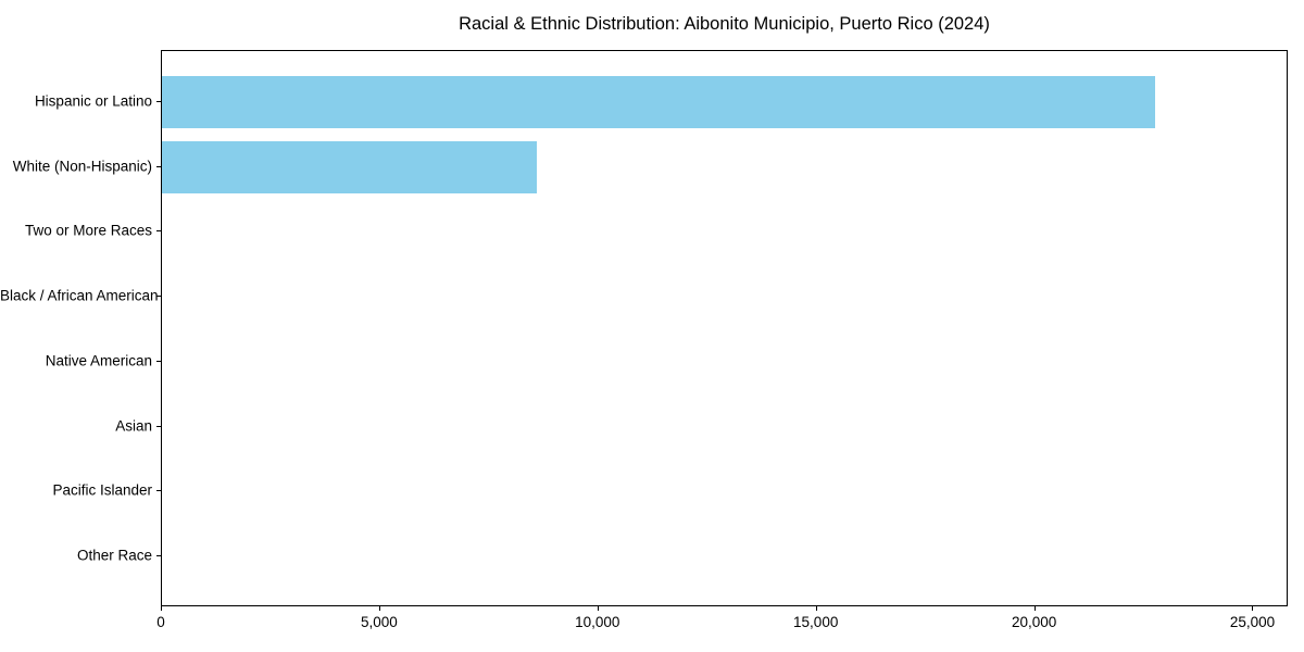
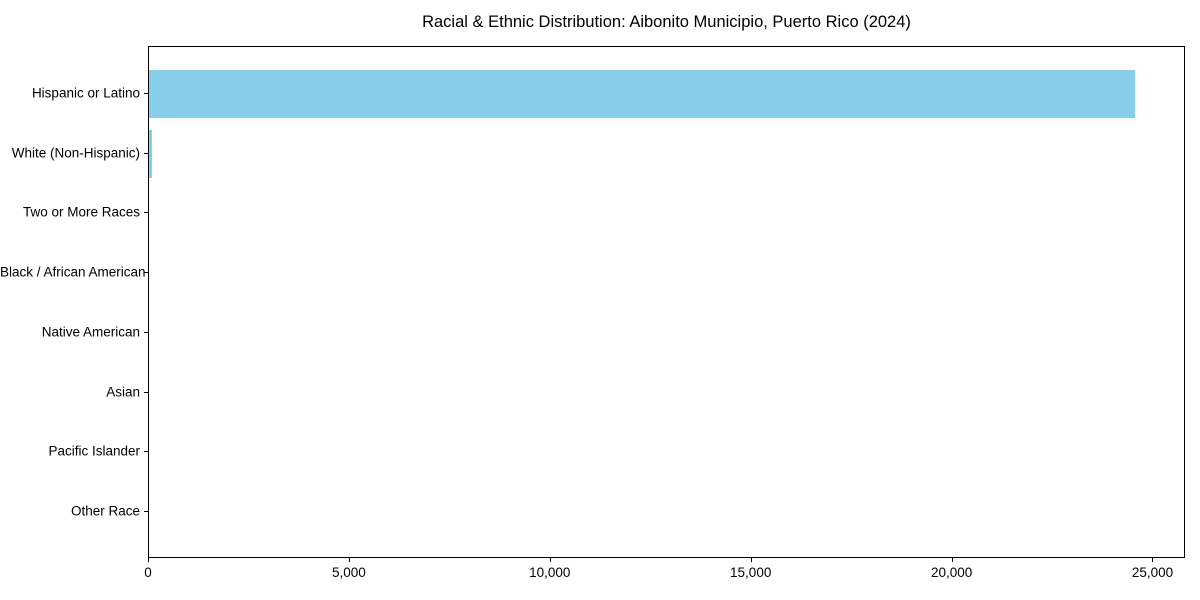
Hispanic or Latino: 22800 -> 24600
White (Non-Hispanic): 8600 -> 100
